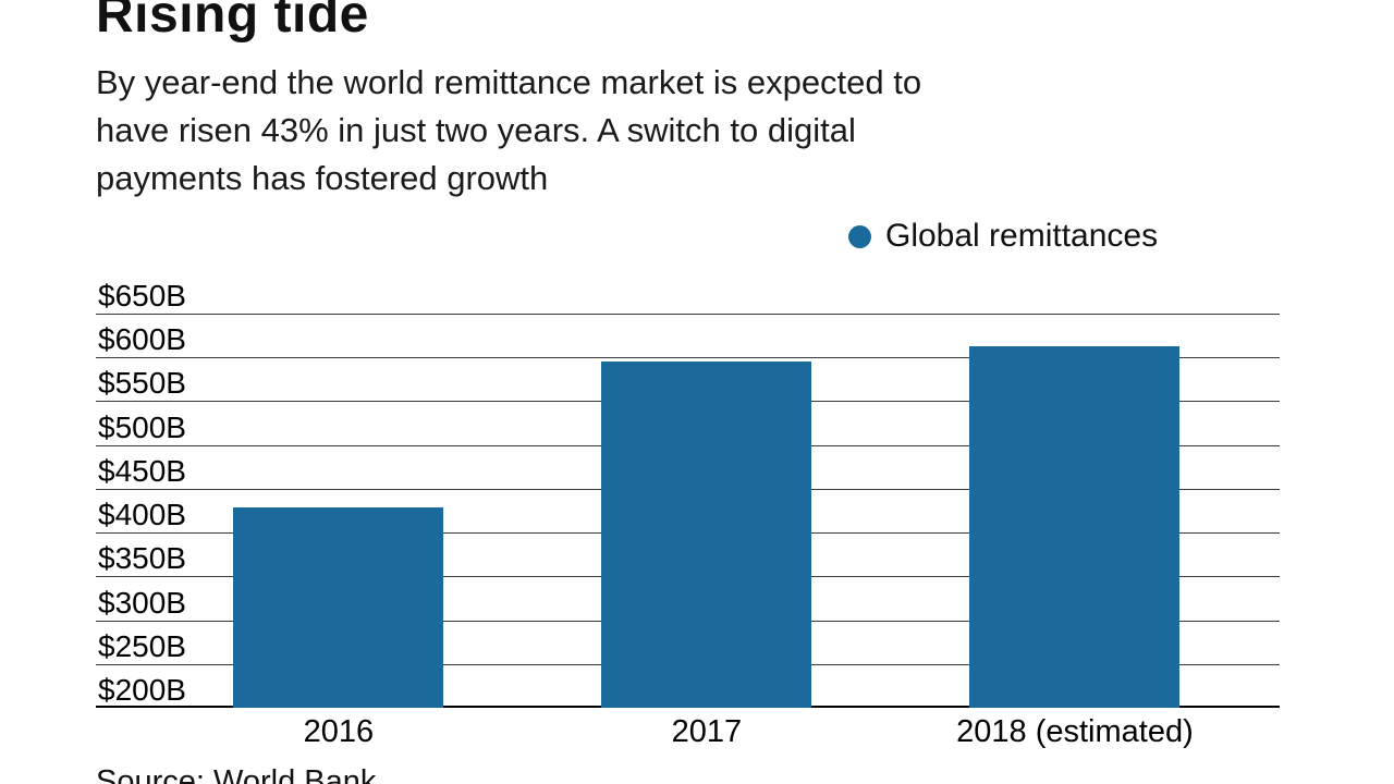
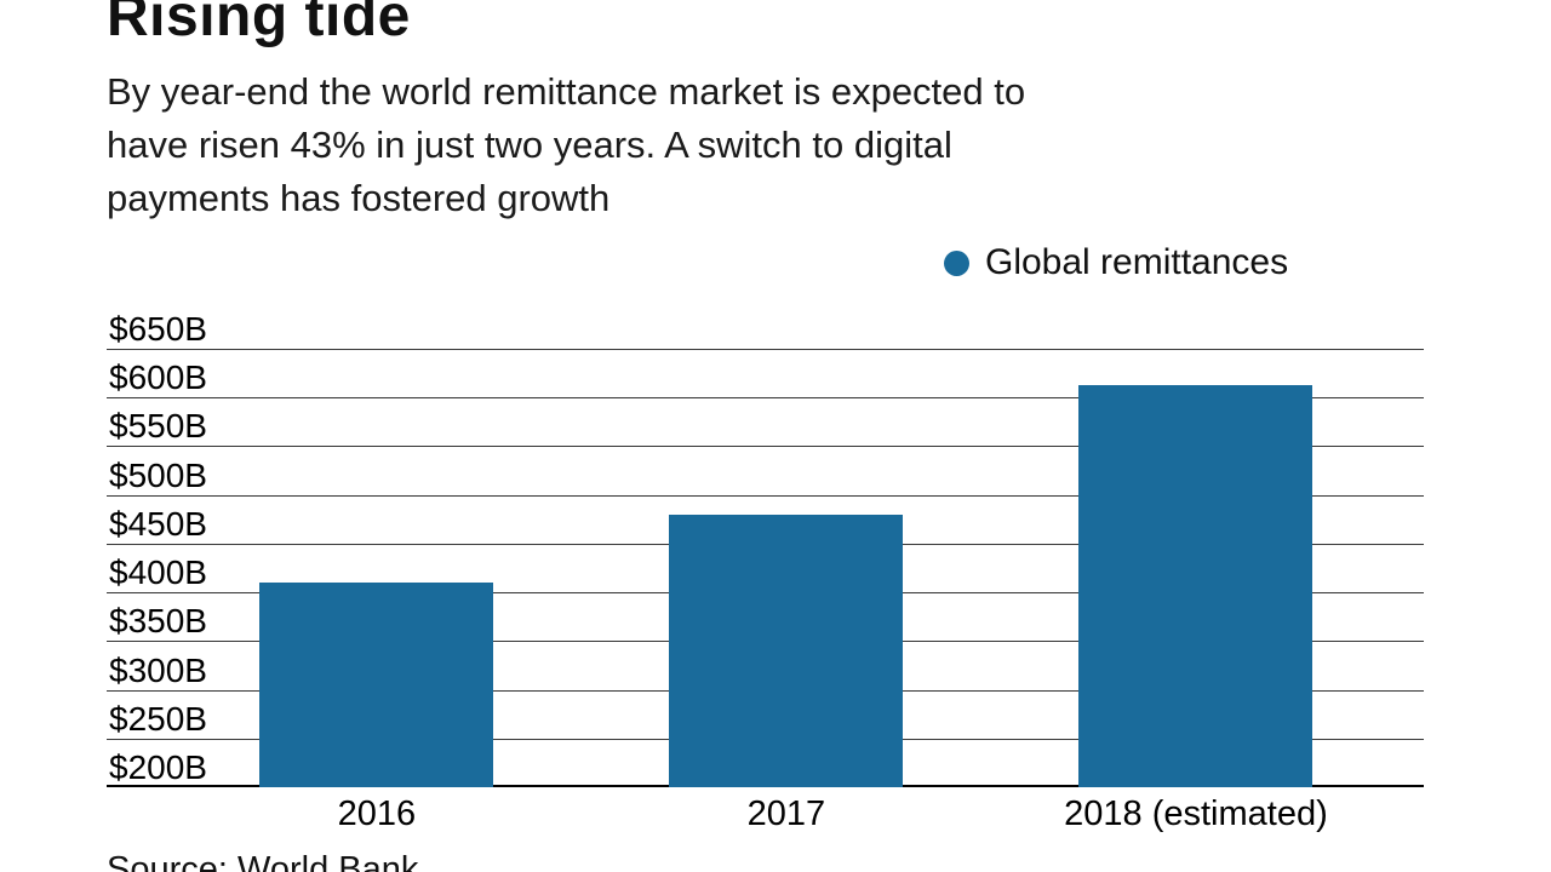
2016: $430B -> $410B
2017: $600B -> $480B
